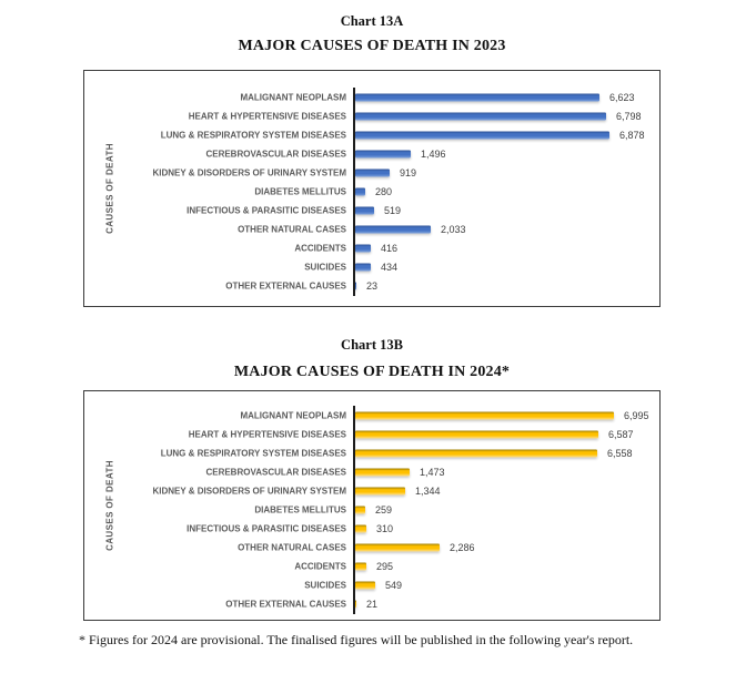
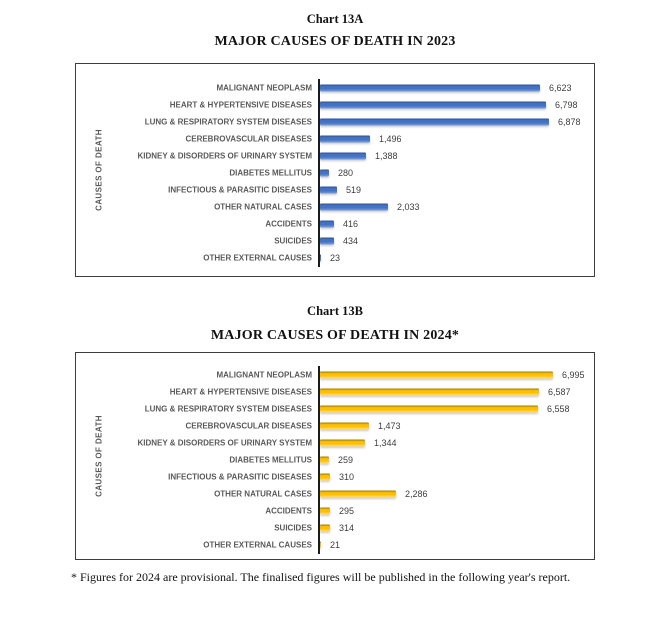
Chart 13A/KIDNEY & DISORDERS OF URINARY SYSTEM: 919 -> 1,388
Chart 13B/SUICIDES: 549 -> 314
